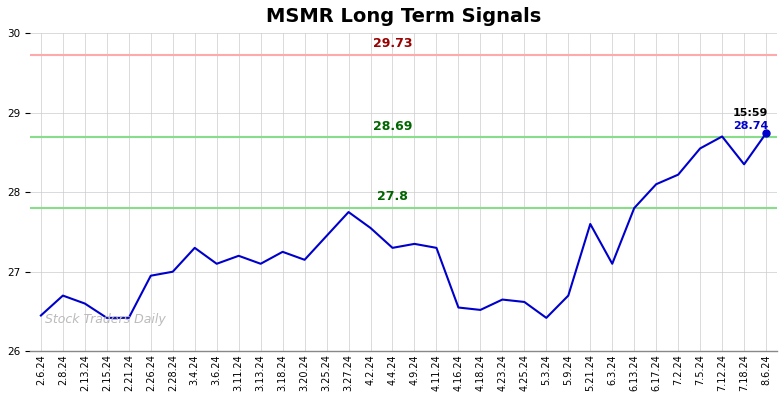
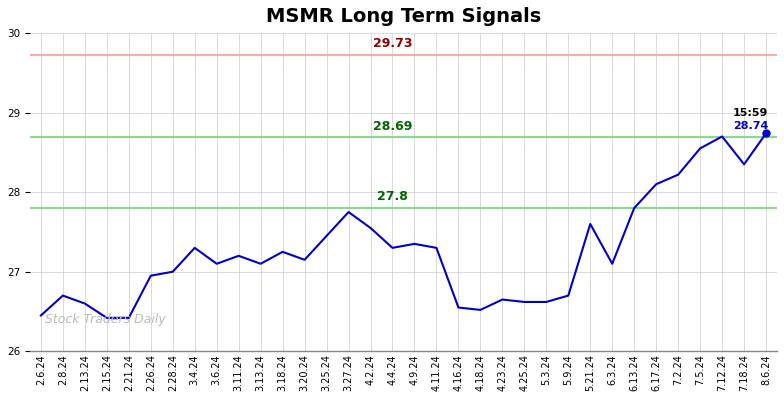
5.3.24: 26.42 -> 26.62
